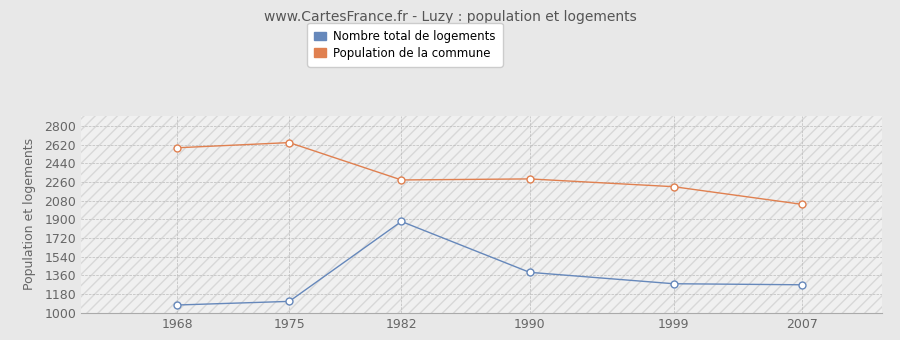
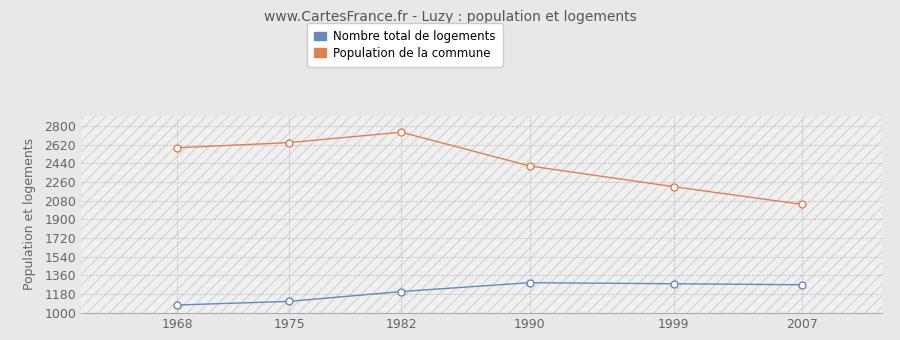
Nombre total de logements/1982: 1880 -> 1200
Population de la commune/1982: 2280 -> 2740
Nombre total de logements/1990: 1390 -> 1290
Population de la commune/1990: 2290 -> 2420
